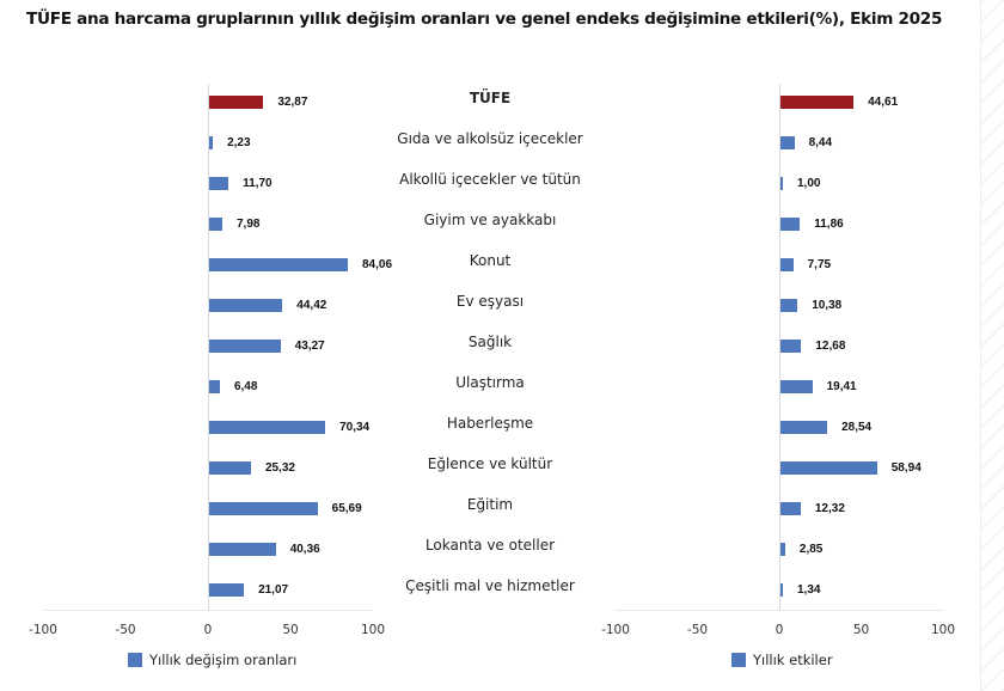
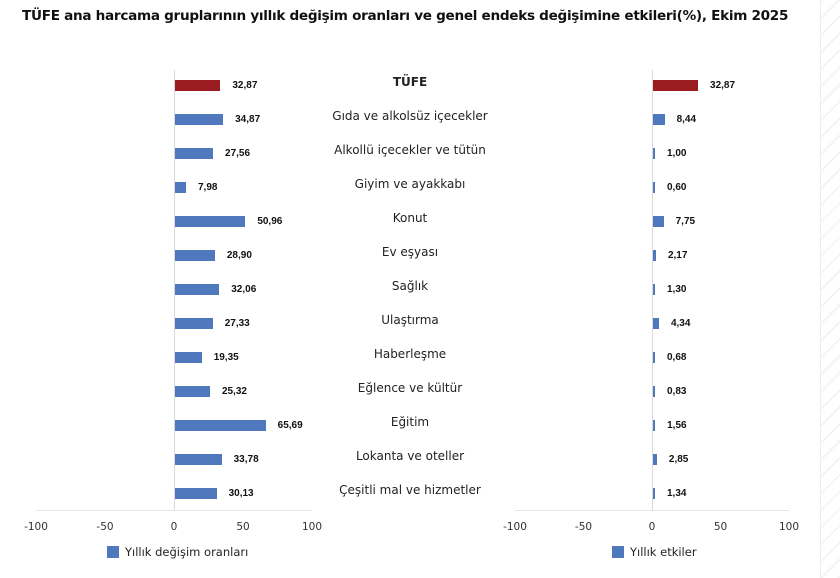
Yıllık değişim oranları/Gıda ve alkolsüz içecekler: 2,23 -> 34,87
Yıllık değişim oranları/Alkollü içecekler ve tütün: 11,70 -> 27,56
Yıllık değişim oranları/Konut: 84,06 -> 50,96
Yıllık değişim oranları/Ev eşyası: 44,42 -> 28,90
Yıllık değişim oranları/Sağlık: 43,27 -> 32,06
Yıllık değişim oranları/Ulaştırma: 6,48 -> 27,33
Yıllık değişim oranları/Haberleşme: 70,34 -> 19,35
Yıllık değişim oranları/Lokanta ve oteller: 40,36 -> 33,78
Yıllık değişim oranları/Çeşitli mal ve hizmetler: 21,07 -> 30,13
Yıllık etkiler/TÜFE: 44,61 -> 32,87
Yıllık etkiler/Giyim ve ayakkabı: 11,86 -> 0,60
Yıllık etkiler/Ev eşyası: 10,38 -> 2,17
Yıllık etkiler/Sağlık: 12,68 -> 1,30
Yıllık etkiler/Ulaştırma: 19,41 -> 4,34
Yıllık etkiler/Haberleşme: 28,54 -> 0,68
Yıllık etkiler/Eğlence ve kültür: 58,94 -> 0,83
Yıllık etkiler/Eğitim: 12,32 -> 1,56
